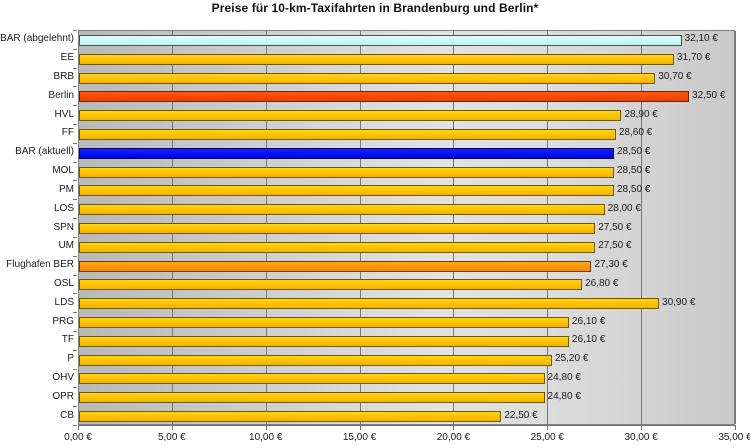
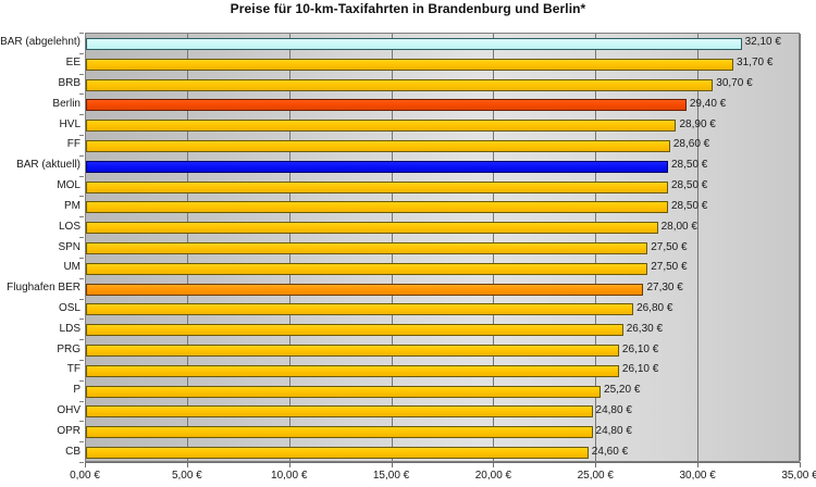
Berlin: 32,50 -> 29,40
LDS: 30,90 -> 26,30
CB: 22,50 -> 24,60
